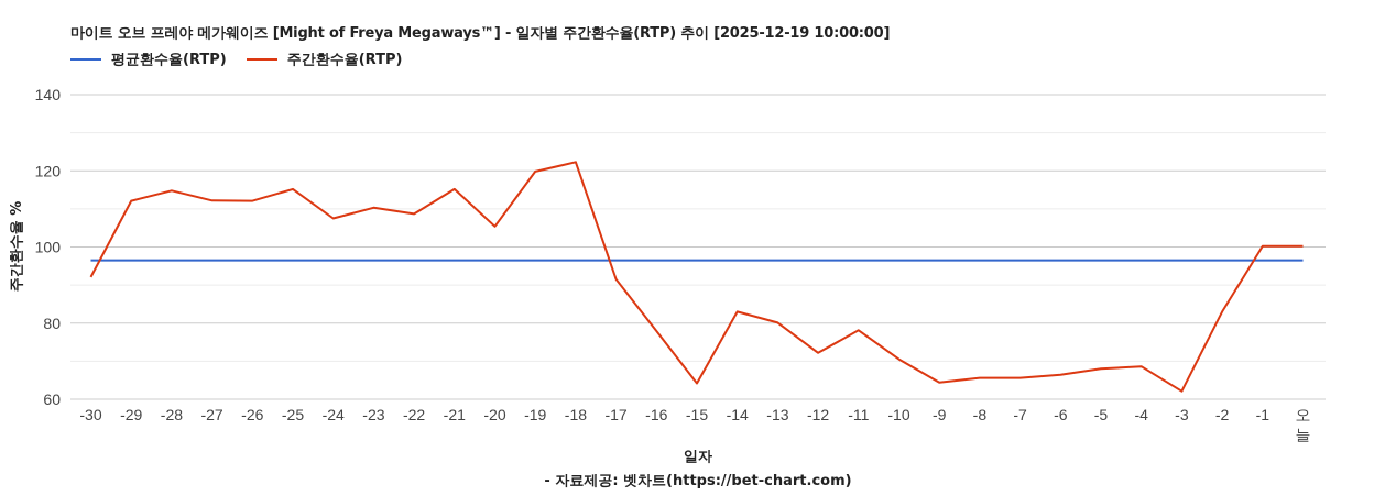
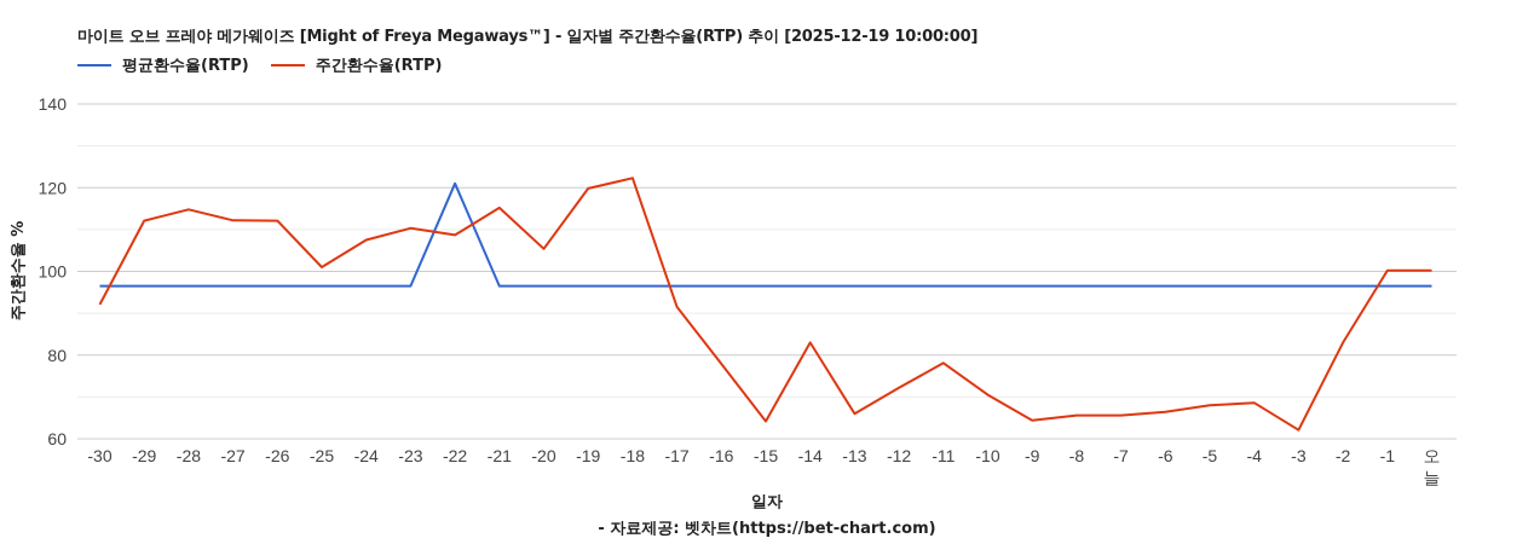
주간환수율(RTP)/-25: 115 -> 101
평균환수율(RTP)/-22: 96 -> 121
주간환수율(RTP)/-13: 80 -> 66
